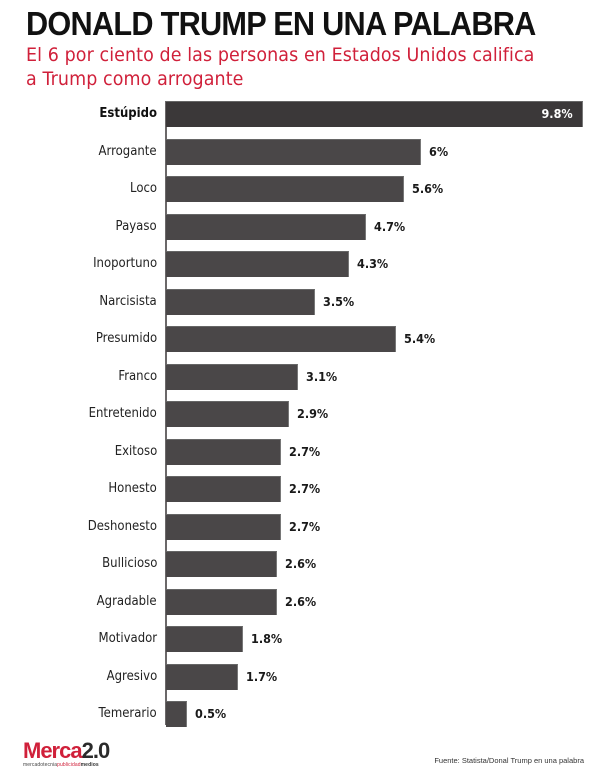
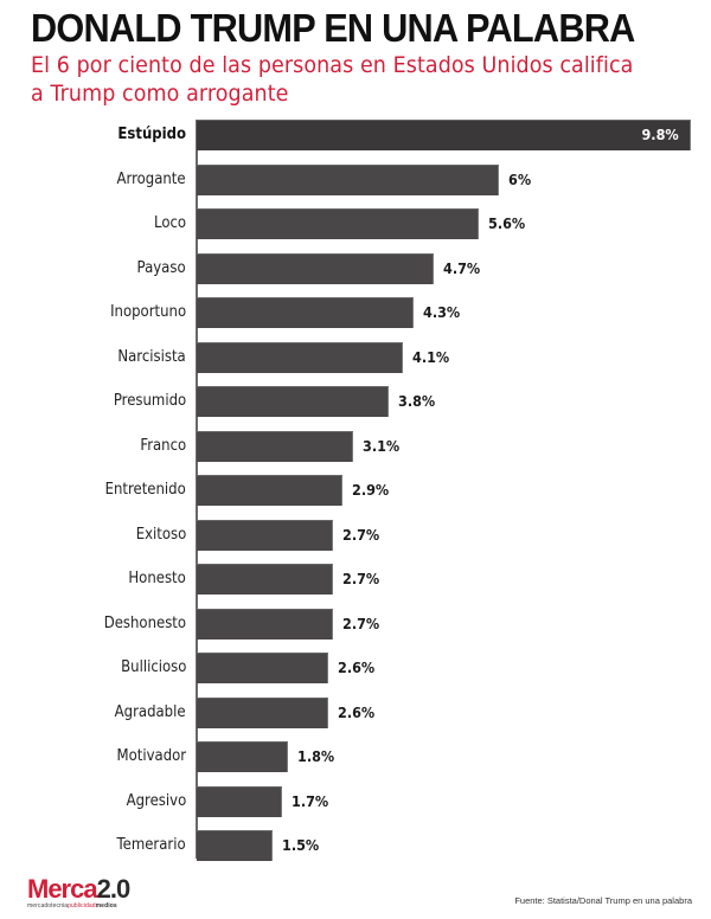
Narcisista: 3.5% -> 4.1%
Presumido: 5.4% -> 3.8%
Temerario: 0.5% -> 1.5%
